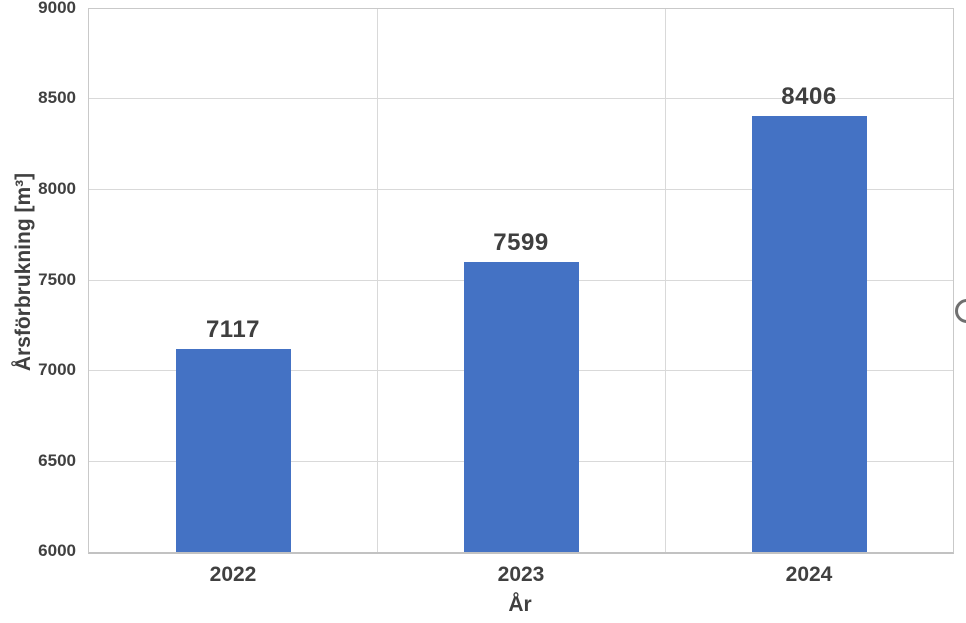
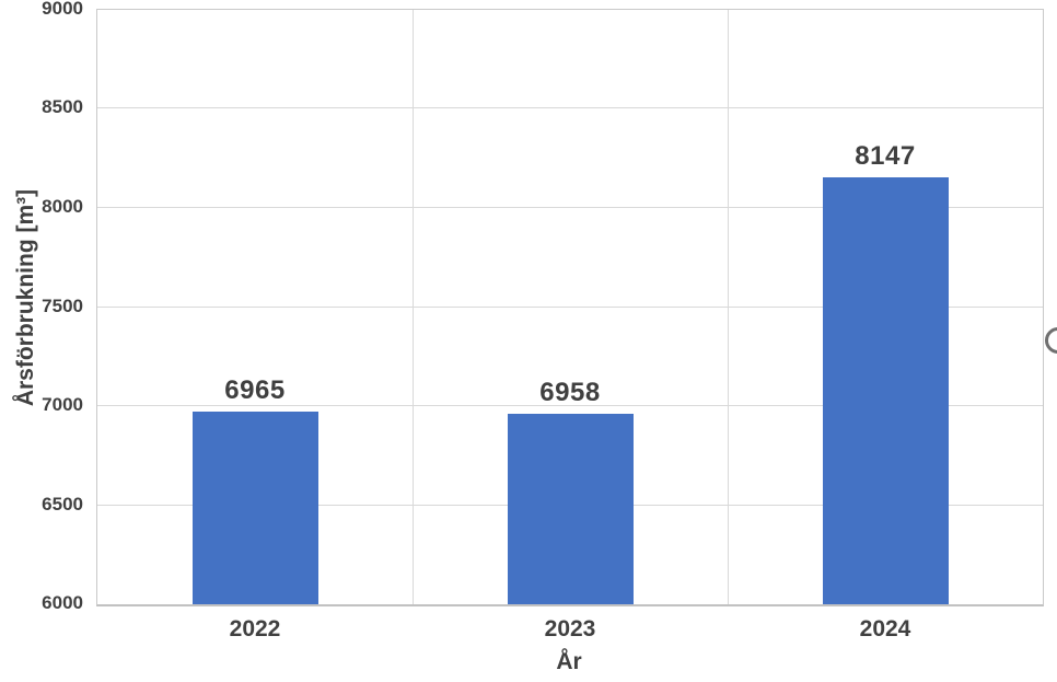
2022: 7117 -> 6965
2023: 7599 -> 6958
2024: 8406 -> 8147
